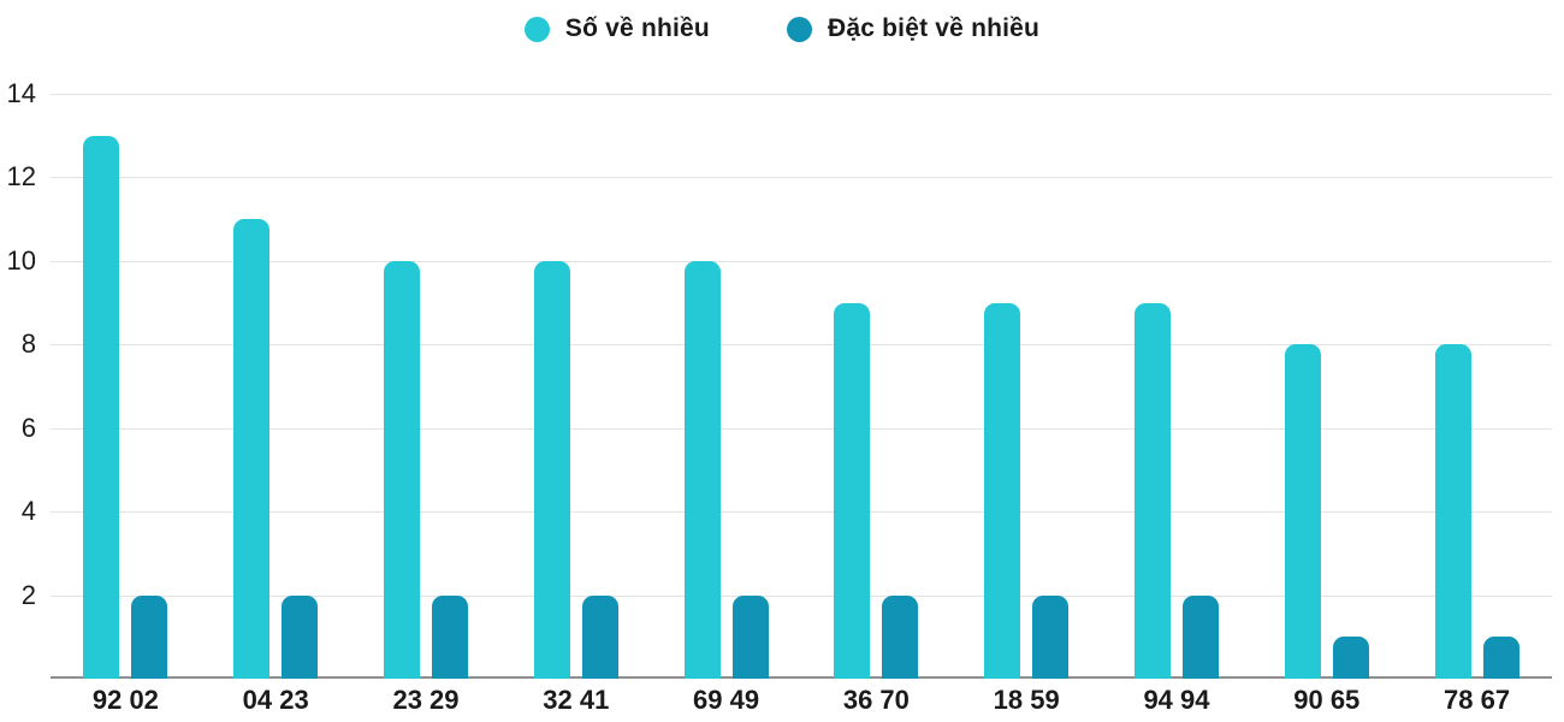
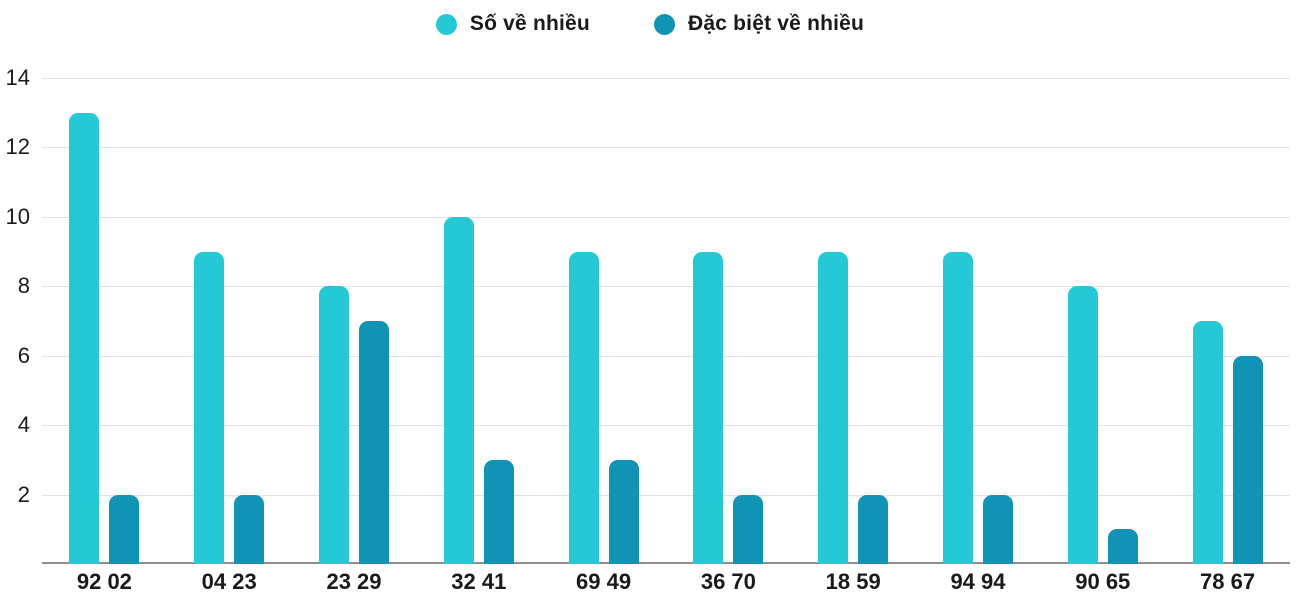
Số về nhiều/04 23: 11 -> 9
Số về nhiều/23 29: 10 -> 8
Đặc biệt về nhiều/23 29: 2 -> 7
Đặc biệt về nhiều/32 41: 2 -> 3
Số về nhiều/69 49: 10 -> 9
Đặc biệt về nhiều/69 49: 2 -> 3
Số về nhiều/78 67: 8 -> 7
Đặc biệt về nhiều/78 67: 1 -> 6
